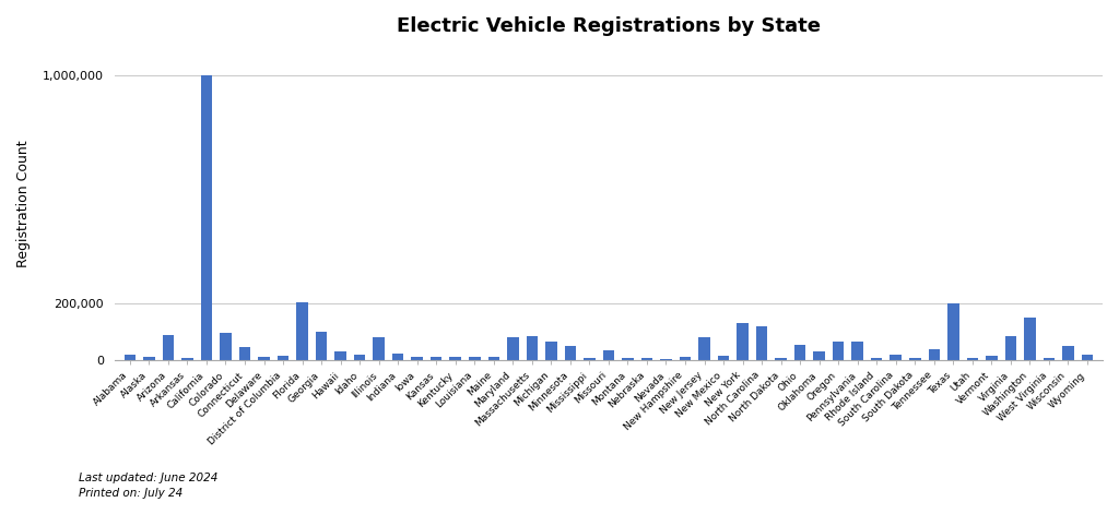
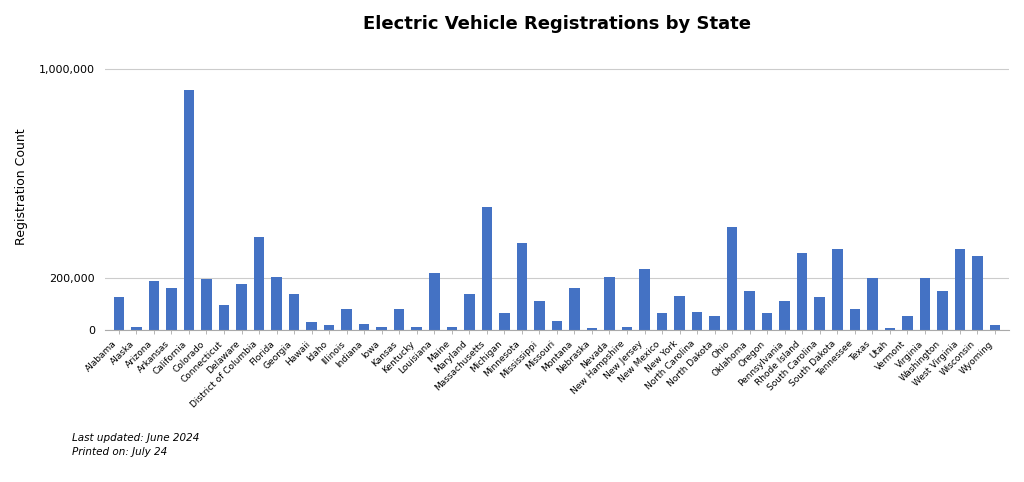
Alabama: 18,000 -> 125,000
Arizona: 90,000 -> 190,000
Arkansas: 7,000 -> 160,000
California: 1,000,000 -> 920,000
Colorado: 95,000 -> 195,000
Connecticut: 45,000 -> 95,000
Delaware: 12,000 -> 175,000
District of Columbia: 15,000 -> 355,000
Georgia: 100,000 -> 140,000
Kansas: 12,000 -> 80,000
Louisiana: 11,000 -> 220,000
Maryland: 80,000 -> 140,000
Massachusetts: 85,000 -> 470,000
Minnesota: 50,000 -> 335,000
Mississippi: 8,000 -> 110,000
Montana: 7,000 -> 160,000
Nevada: 6,000 -> 205,000
New Jersey: 80,000 -> 235,000
New Mexico: 14,000 -> 65,000
North Carolina: 120,000 -> 70,000
North Dakota: 10,000 -> 55,000
Ohio: 55,000 -> 395,000
Oklahoma: 30,000 -> 150,000
Pennsylvania: 65,000 -> 110,000
Rhode Island: 8,000 -> 295,000
South Carolina: 20,000 -> 125,000
South Dakota: 7,000 -> 310,000
Tennessee: 40,000 -> 80,000
Vermont: 15,000 -> 55,000
Virginia: 85,000 -> 200,000
West Virginia: 8,000 -> 310,000
Wisconsin: 50,000 -> 285,000
